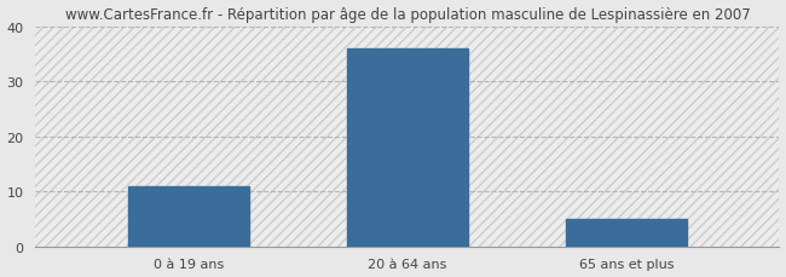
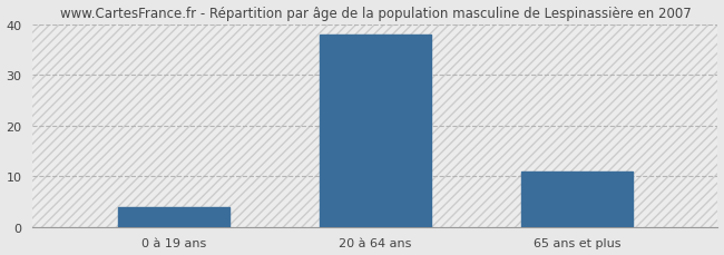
0 à 19 ans: 11 -> 4
20 à 64 ans: 36 -> 38
65 ans et plus: 5 -> 11
